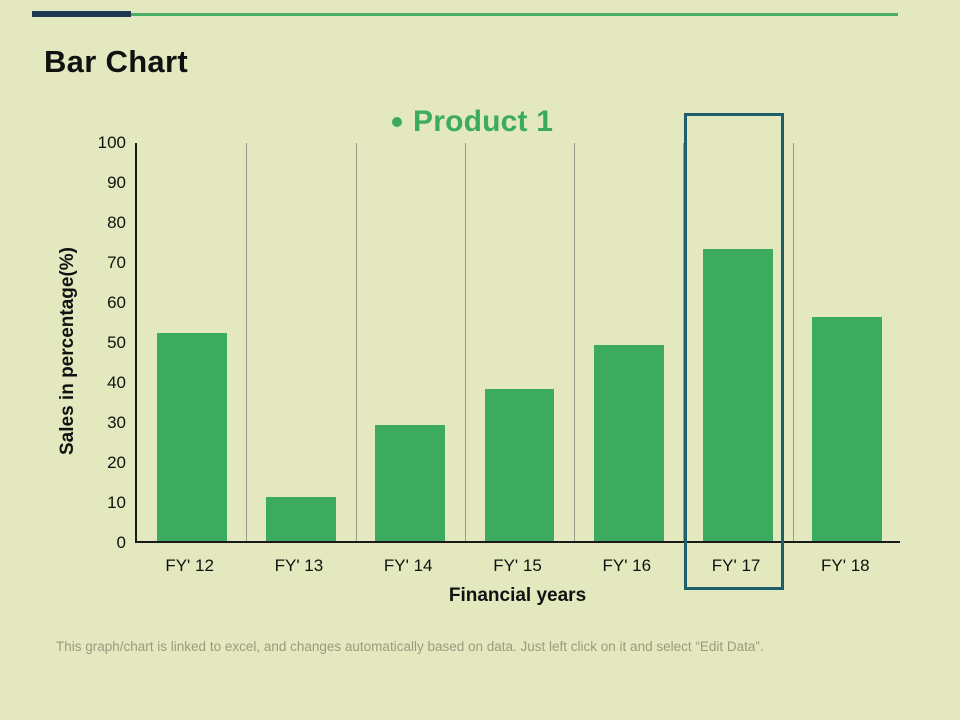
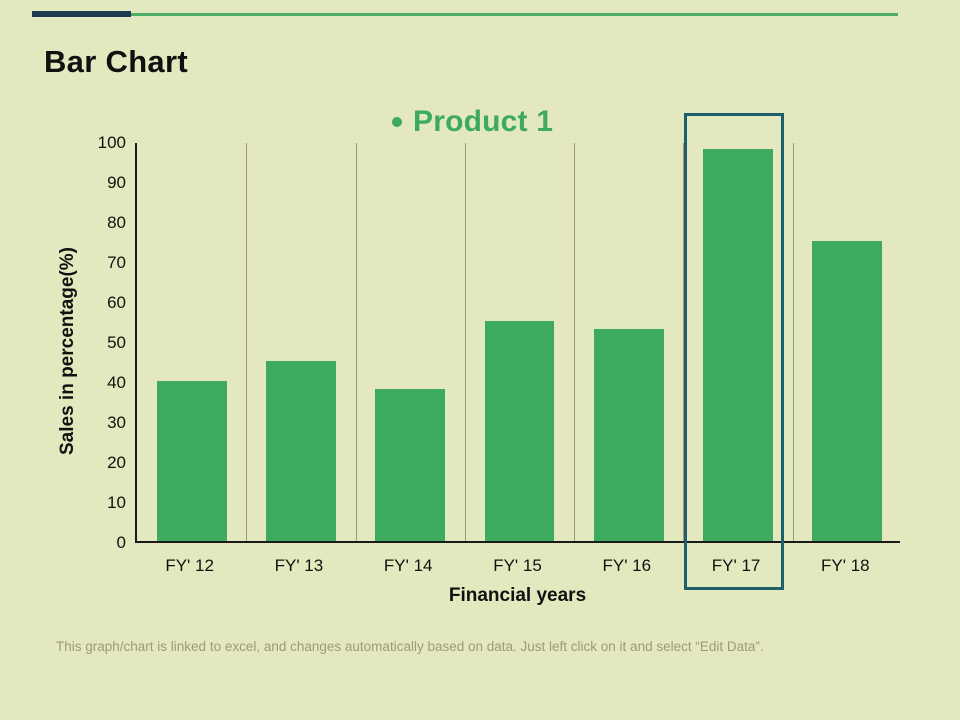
FY' 12: 52 -> 40
FY' 13: 11 -> 45
FY' 14: 29 -> 38
FY' 15: 38 -> 55
FY' 16: 49 -> 53
FY' 17: 73 -> 98
FY' 18: 56 -> 75
